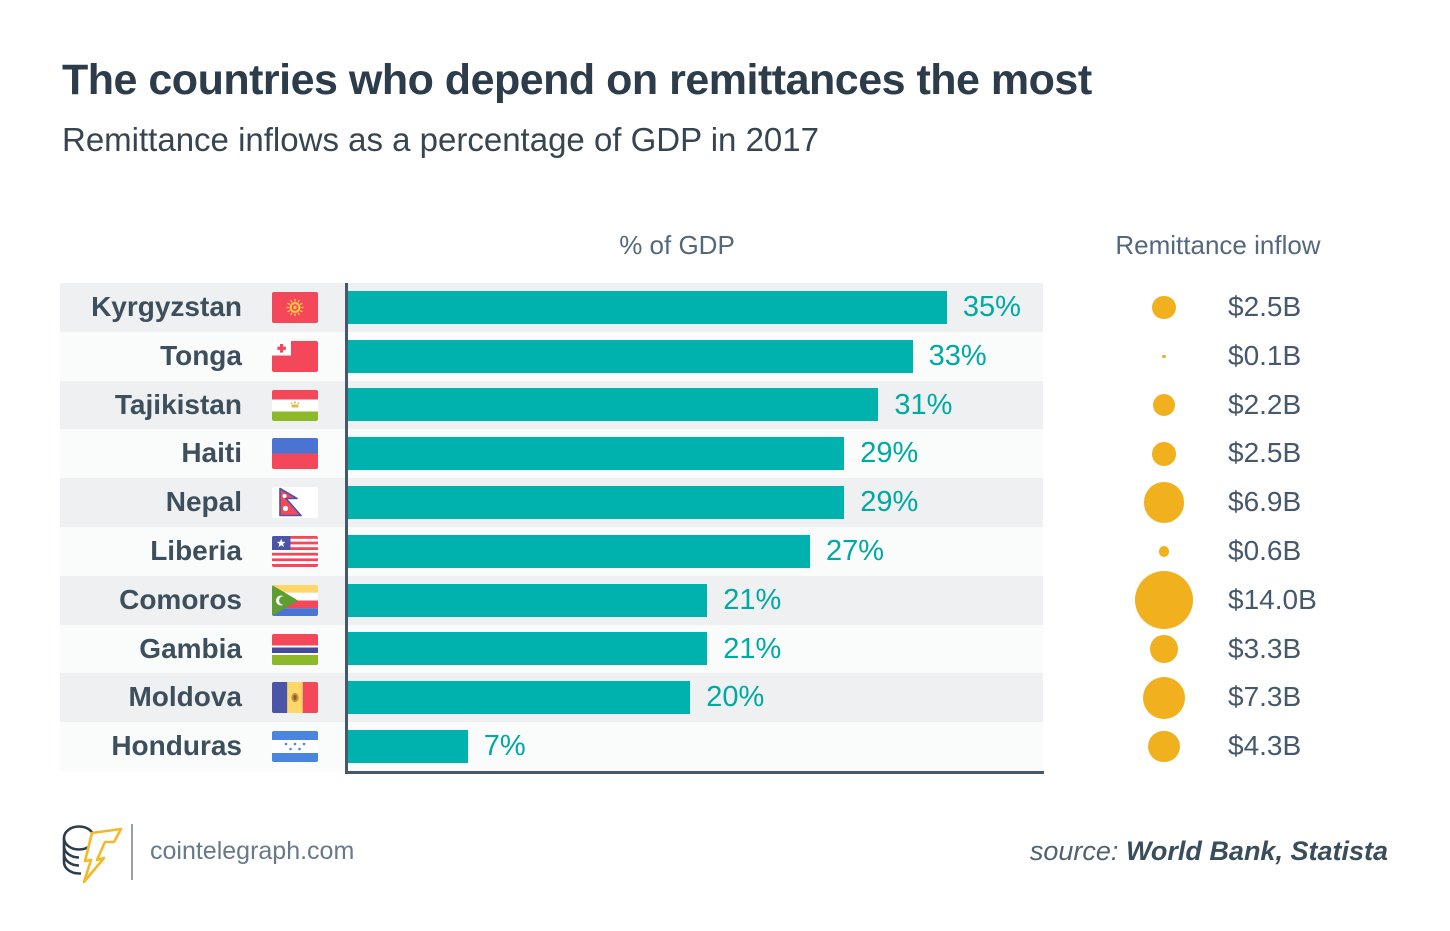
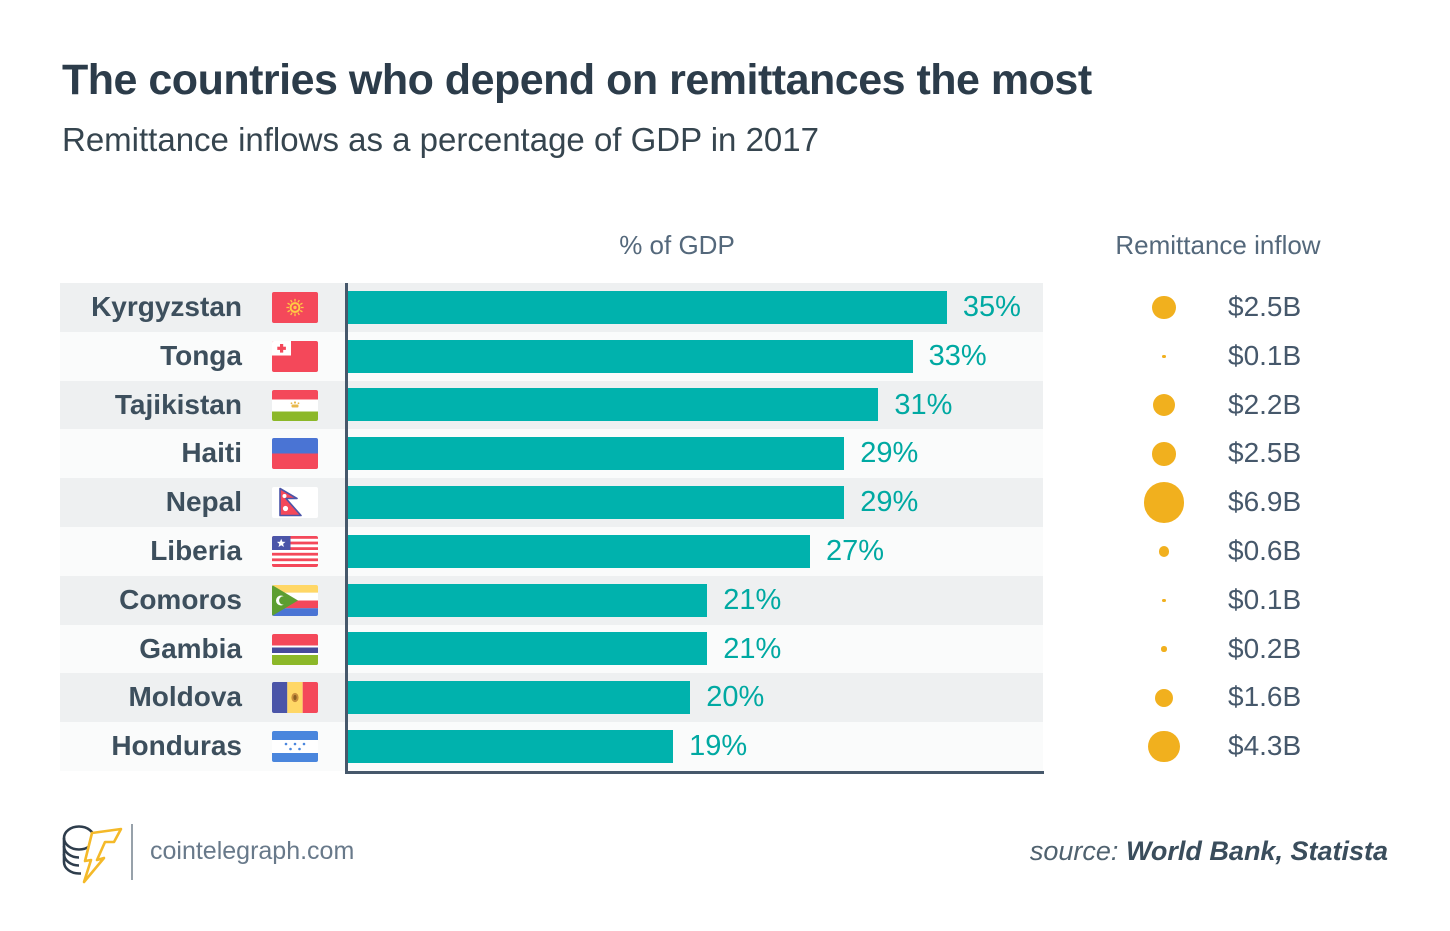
Remittance inflow/Comoros: $14.0B -> $0.1B
Remittance inflow/Gambia: $3.3B -> $0.2B
Remittance inflow/Moldova: $7.3B -> $1.6B
% of GDP/Honduras: 7% -> 19%
